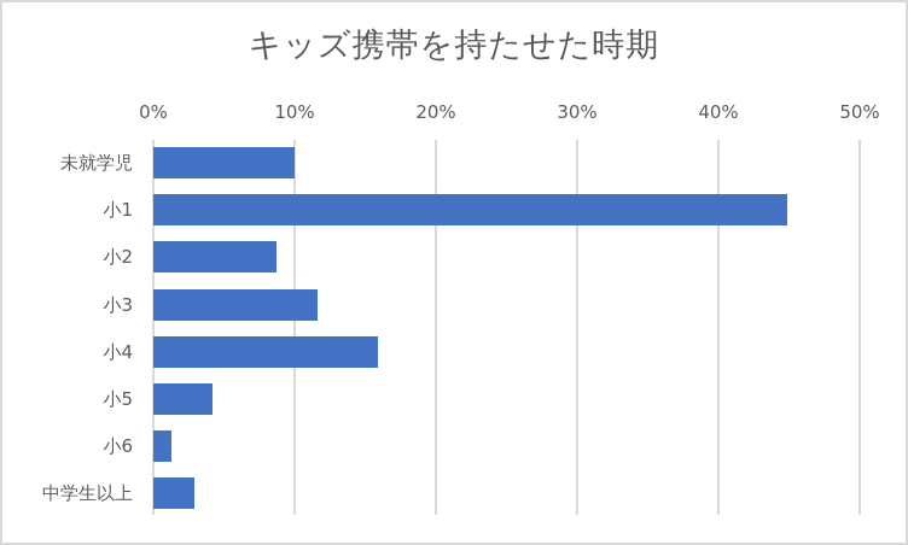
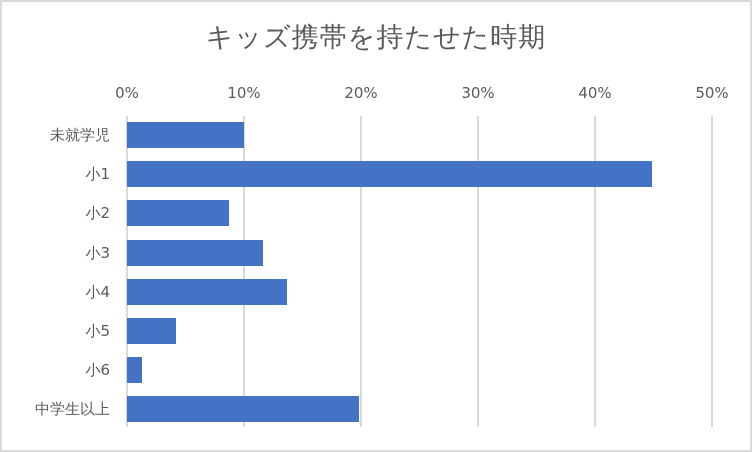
小4: 15.9% -> 13.7%
中学生以上: 2.9% -> 19.8%
